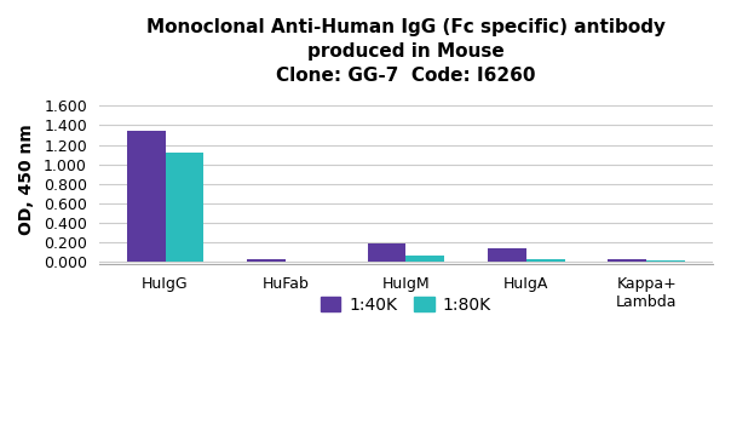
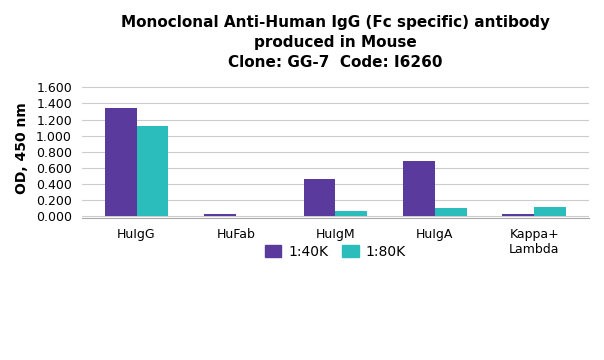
1:40K/HuIgM: 0.18 -> 0.46
1:40K/HuIgA: 0.14 -> 0.68
1:80K/HuIgA: 0.03 -> 0.10
1:80K/Kappa+ Lambda: 0.02 -> 0.12
